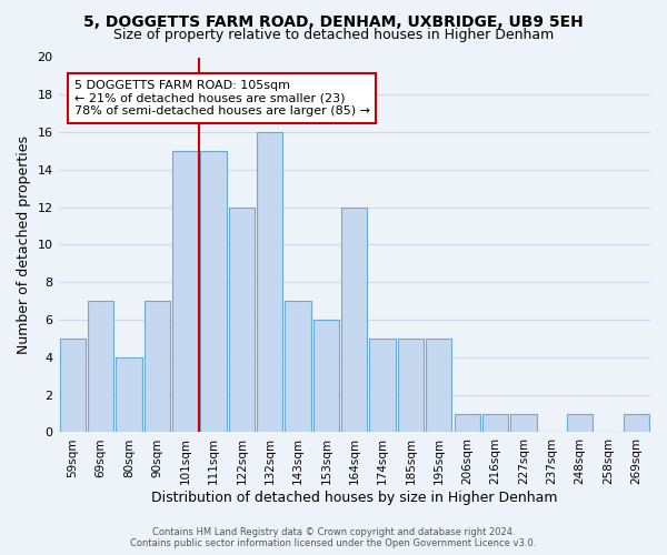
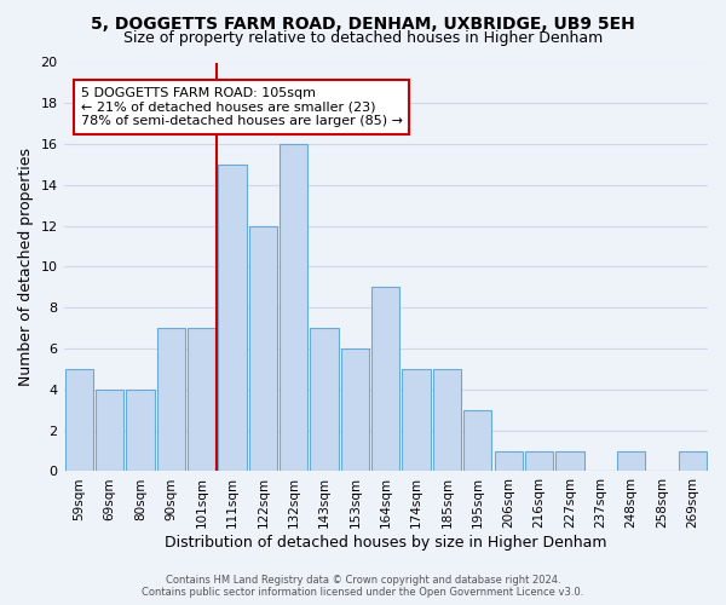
69sqm: 7 -> 4
101sqm: 15 -> 7
164sqm: 12 -> 9
195sqm: 5 -> 3
